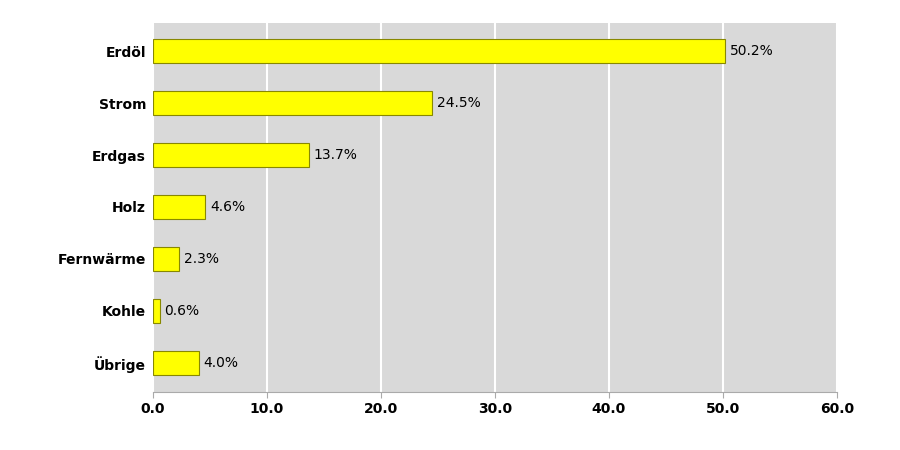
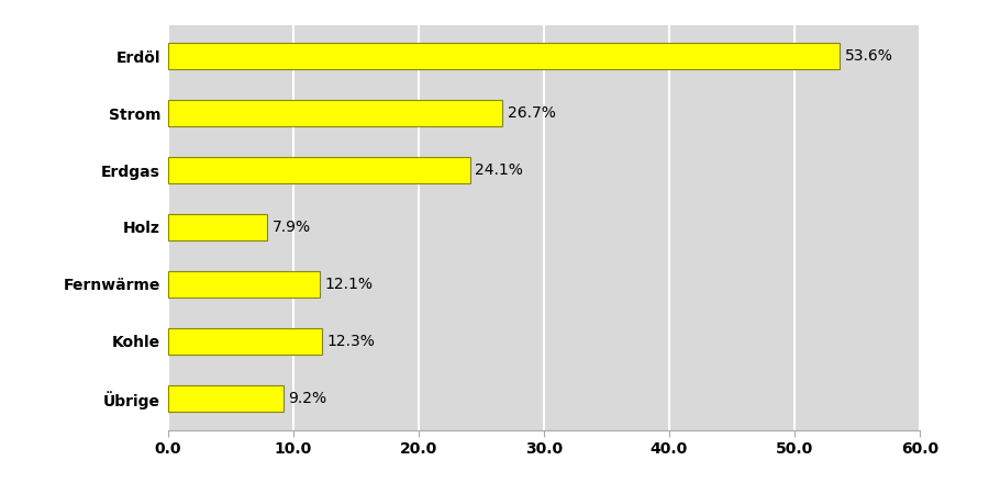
Erdöl: 50.2% -> 53.6%
Strom: 24.5% -> 26.7%
Erdgas: 13.7% -> 24.1%
Holz: 4.6% -> 7.9%
Fernwärme: 2.3% -> 12.1%
Kohle: 0.6% -> 12.3%
Übrige: 4.0% -> 9.2%
